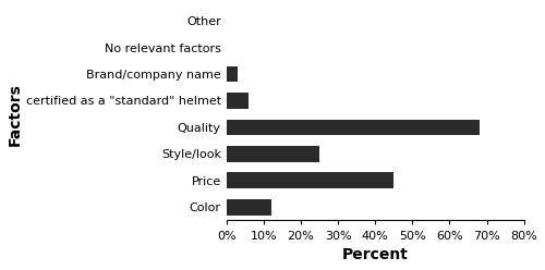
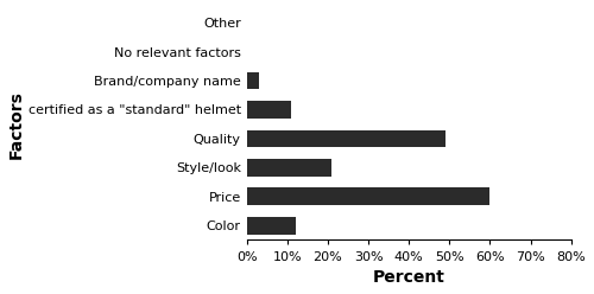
certified as a "standard" helmet: 6% -> 11%
Quality: 68% -> 49%
Style/look: 25% -> 21%
Price: 45% -> 60%
